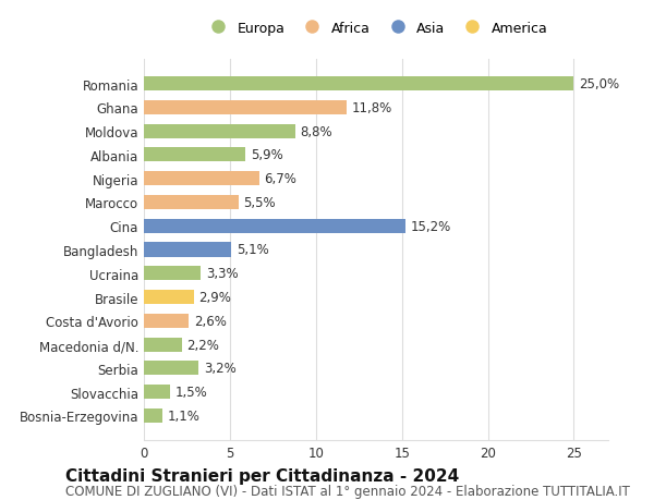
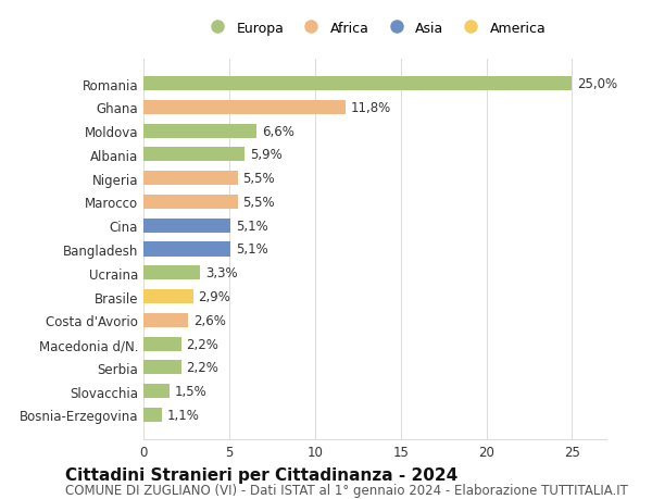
Moldova: 8,8% -> 6,6%
Nigeria: 6,7% -> 5,5%
Cina: 15,2% -> 5,1%
Serbia: 3,2% -> 2,2%
